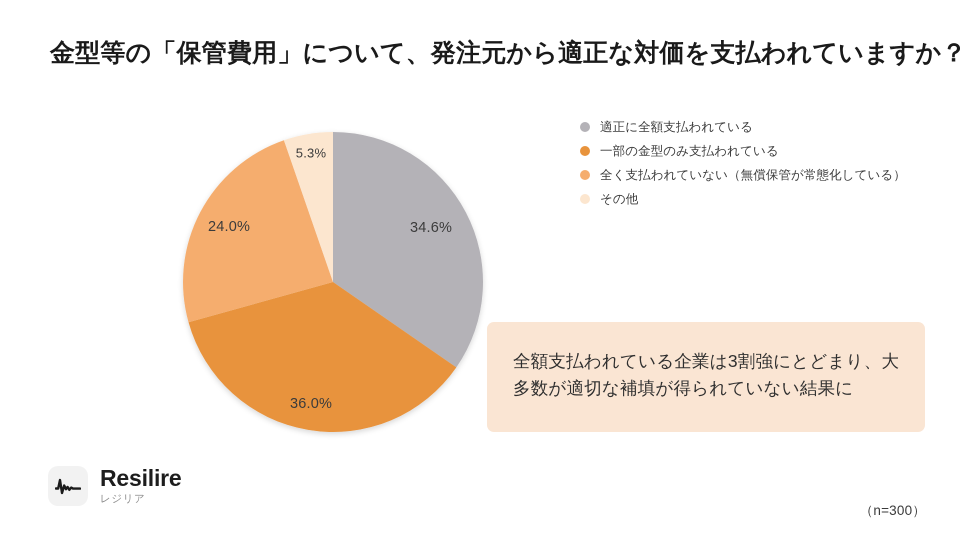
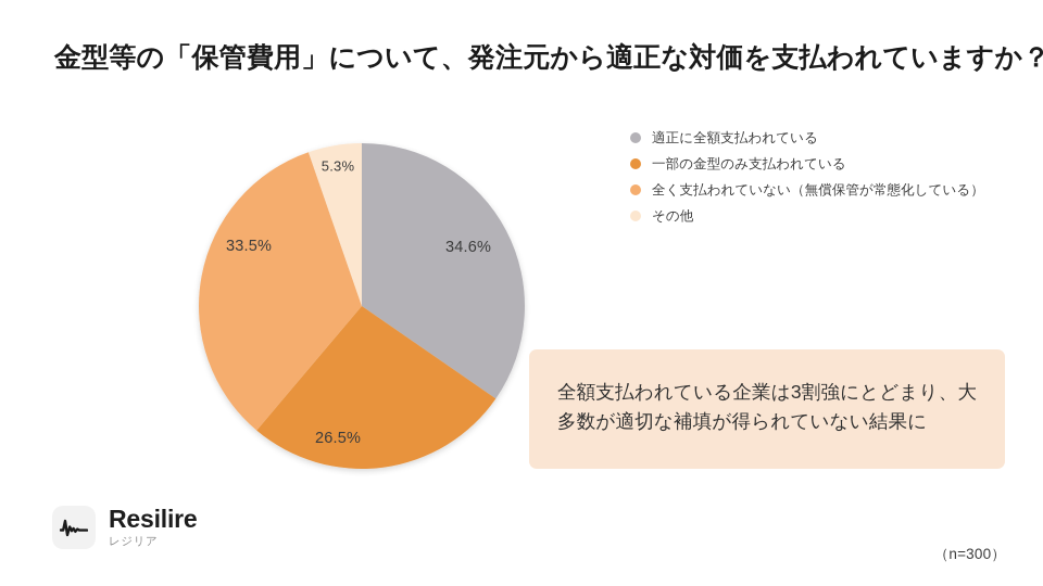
一部の金型のみ支払われている: 36.0% -> 26.5%
全く支払われていない（無償保管が常態化している）: 24.0% -> 33.5%
